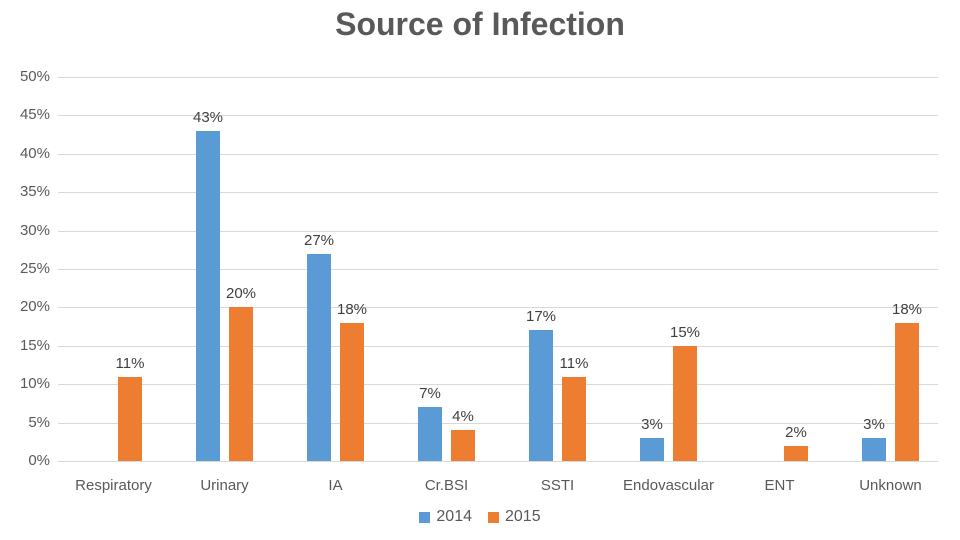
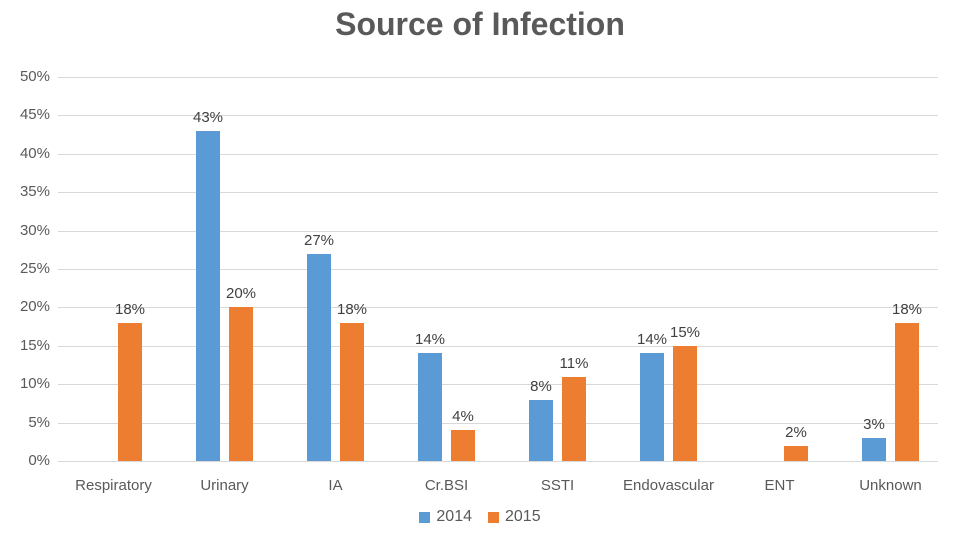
2015/Respiratory: 11% -> 18%
2014/Cr.BSI: 7% -> 14%
2014/SSTI: 17% -> 8%
2014/Endovascular: 3% -> 14%
